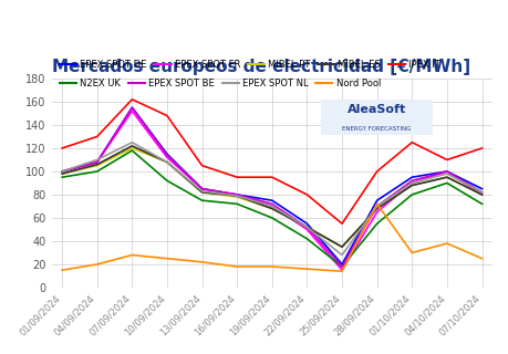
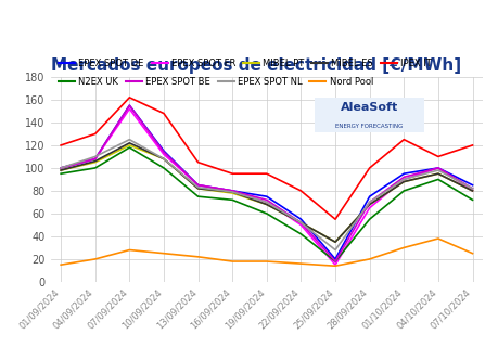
N2EX UK/10/09/2024: 92 -> 100
Nord Pool/28/09/2024: 72 -> 20
